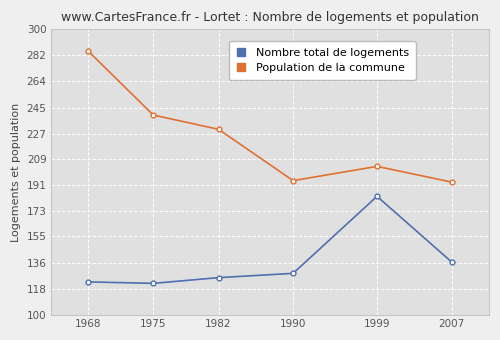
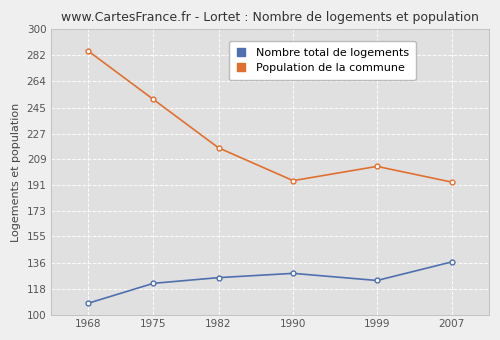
Nombre total de logements/1968: 123 -> 108
Population de la commune/1975: 240 -> 251
Population de la commune/1982: 230 -> 217
Nombre total de logements/1999: 183 -> 124
